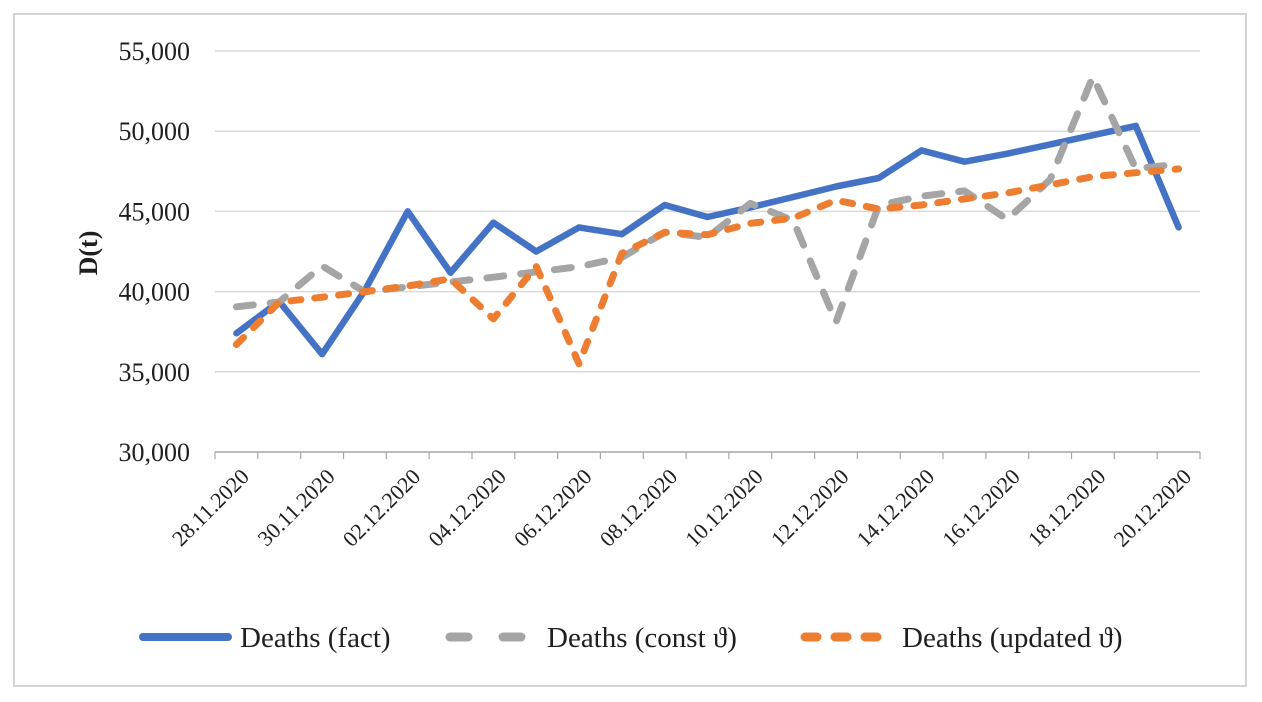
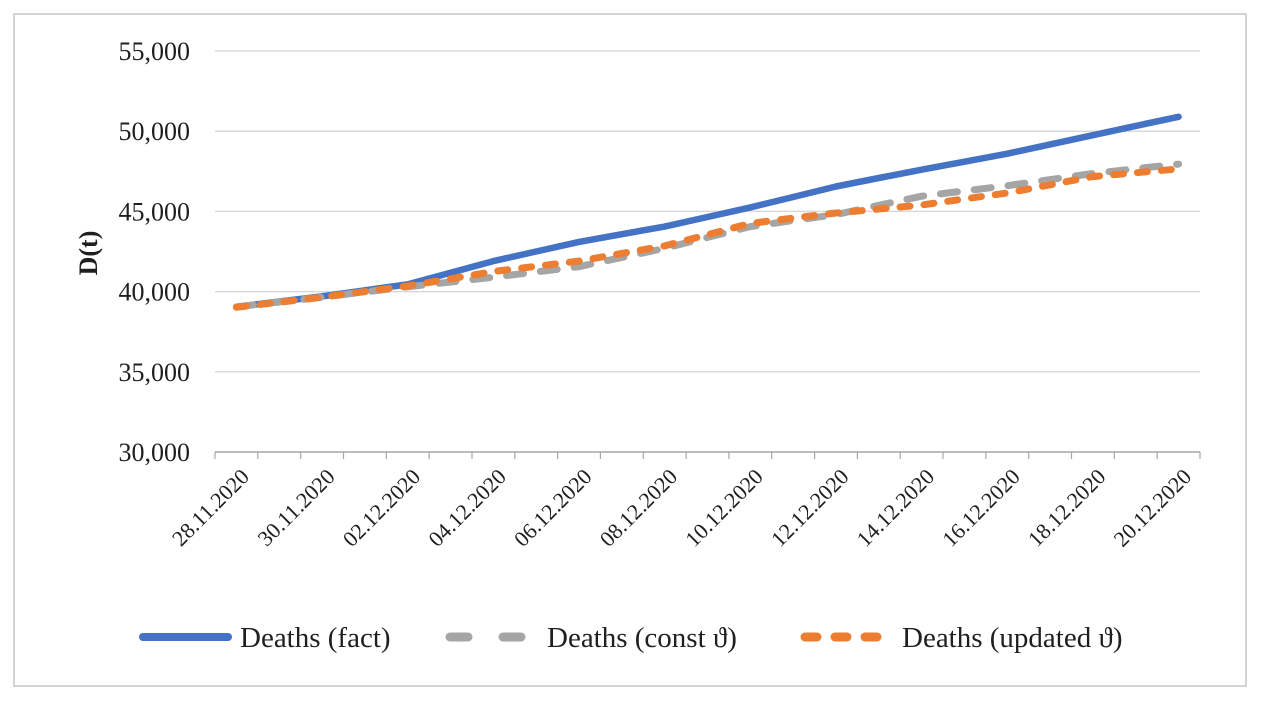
Deaths (fact)/28.11.2020: 37400 -> 39000
Deaths (updated ϑ)/28.11.2020: 36700 -> 39000
Deaths (fact)/30.11.2020: 36100 -> 39700
Deaths (const ϑ)/30.11.2020: 41600 -> 39600
Deaths (fact)/02.12.2020: 45000 -> 40400
Deaths (fact)/04.12.2020: 44300 -> 41900
Deaths (updated ϑ)/04.12.2020: 38300 -> 41200
Deaths (fact)/06.12.2020: 44000 -> 43100
Deaths (updated ϑ)/06.12.2020: 35500 -> 41900
Deaths (fact)/08.12.2020: 45400 -> 44000
Deaths (const ϑ)/08.12.2020: 43700 -> 42700
Deaths (updated ϑ)/08.12.2020: 43700 -> 42800
Deaths (const ϑ)/10.12.2020: 45500 -> 44000
Deaths (const ϑ)/12.12.2020: 38100 -> 44800
Deaths (updated ϑ)/12.12.2020: 45700 -> 44900
Deaths (fact)/14.12.2020: 48800 -> 47600
Deaths (const ϑ)/16.12.2020: 44500 -> 46600
Deaths (const ϑ)/18.12.2020: 53400 -> 47400
Deaths (fact)/20.12.2020: 44000 -> 50900
